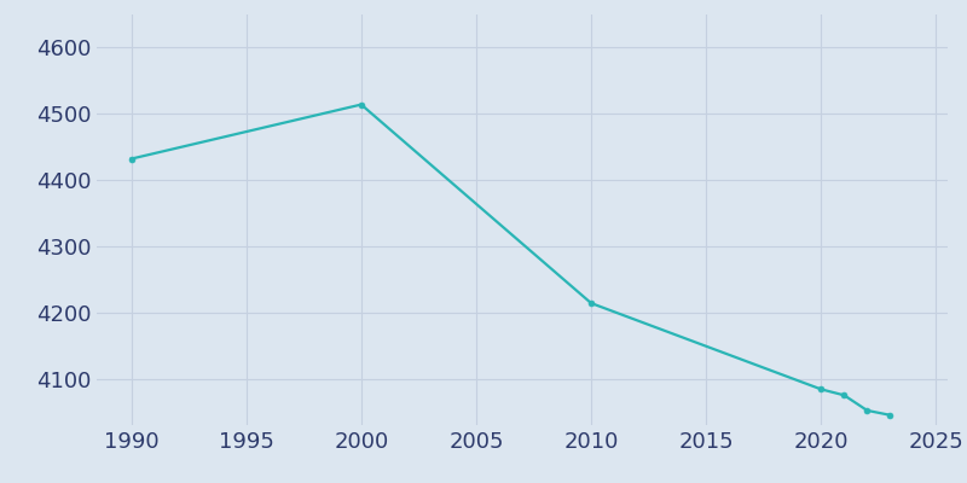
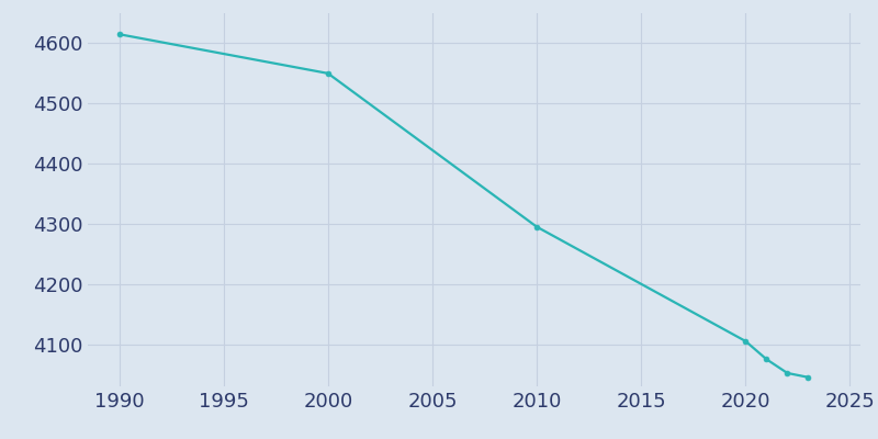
1990: 4432 -> 4615
2000: 4514 -> 4550
2010: 4214 -> 4295
2020: 4084 -> 4105
